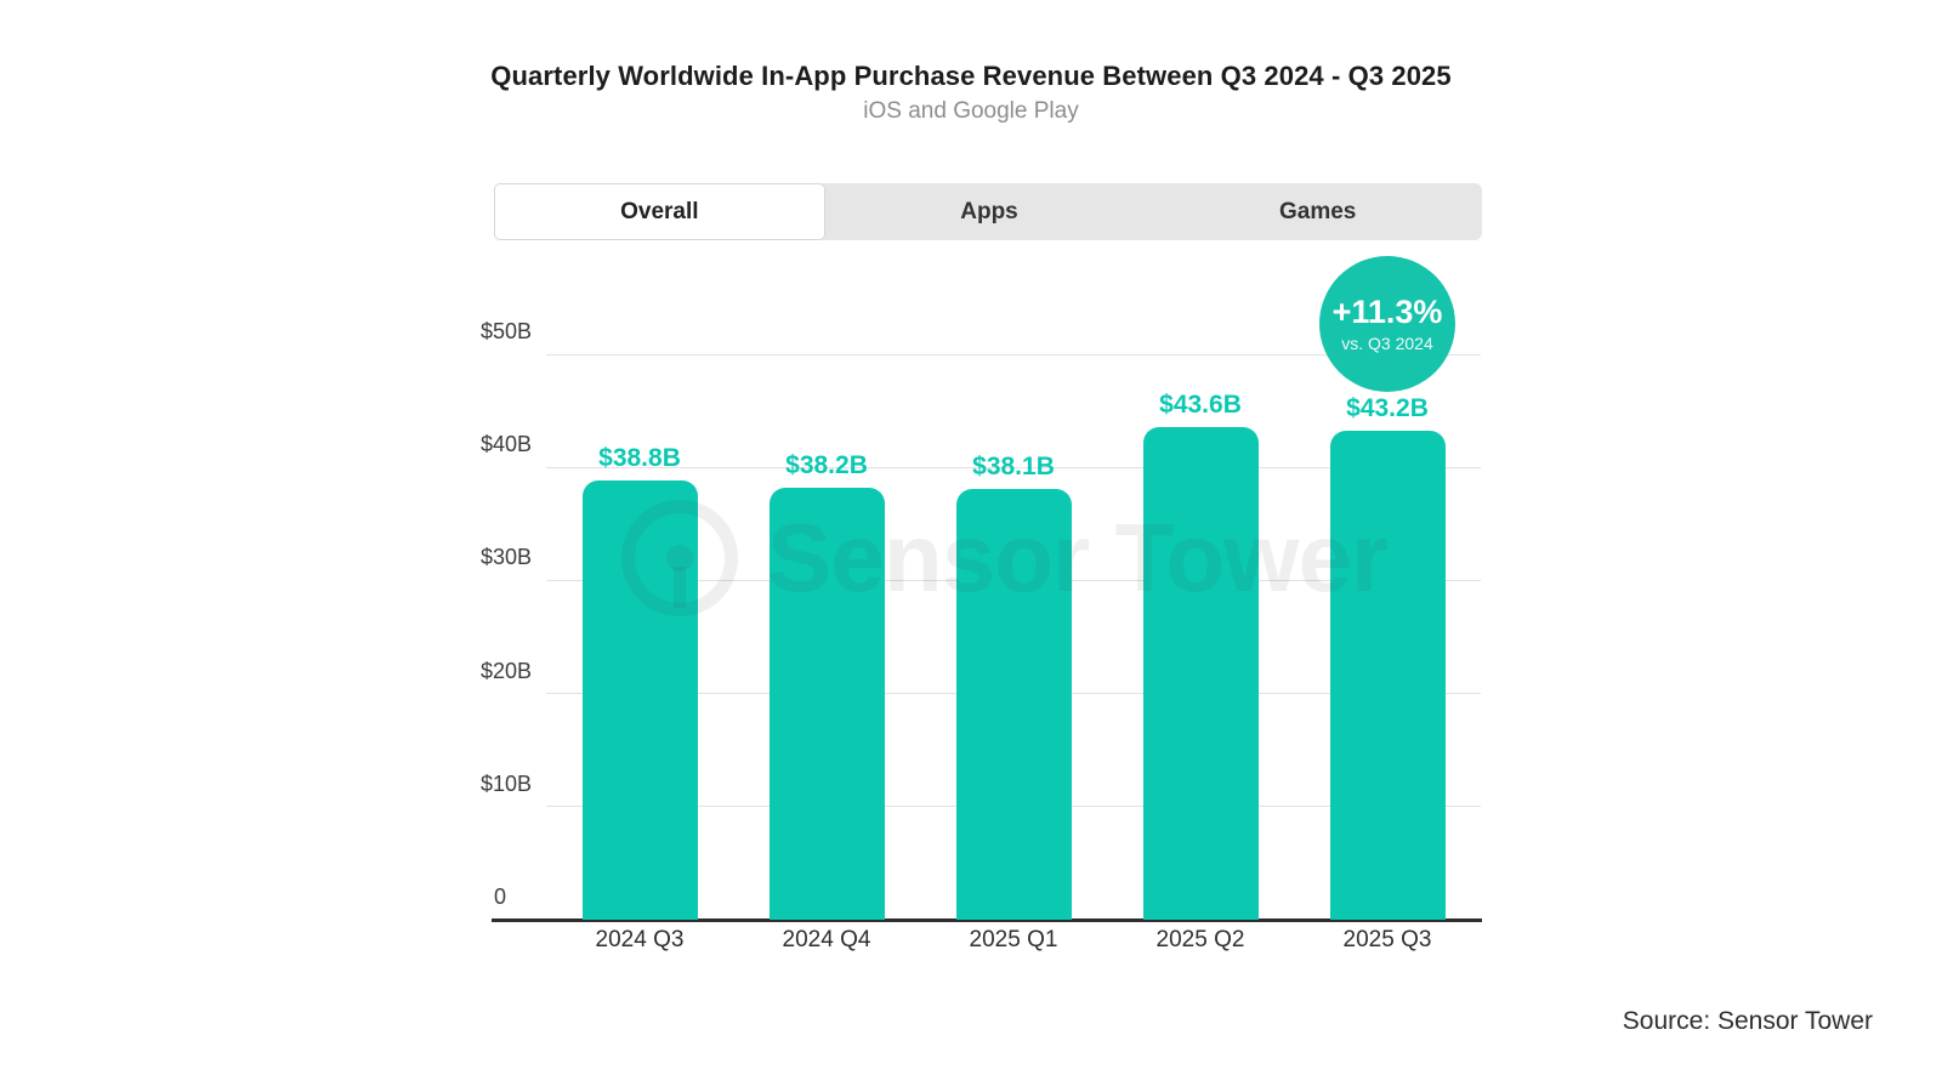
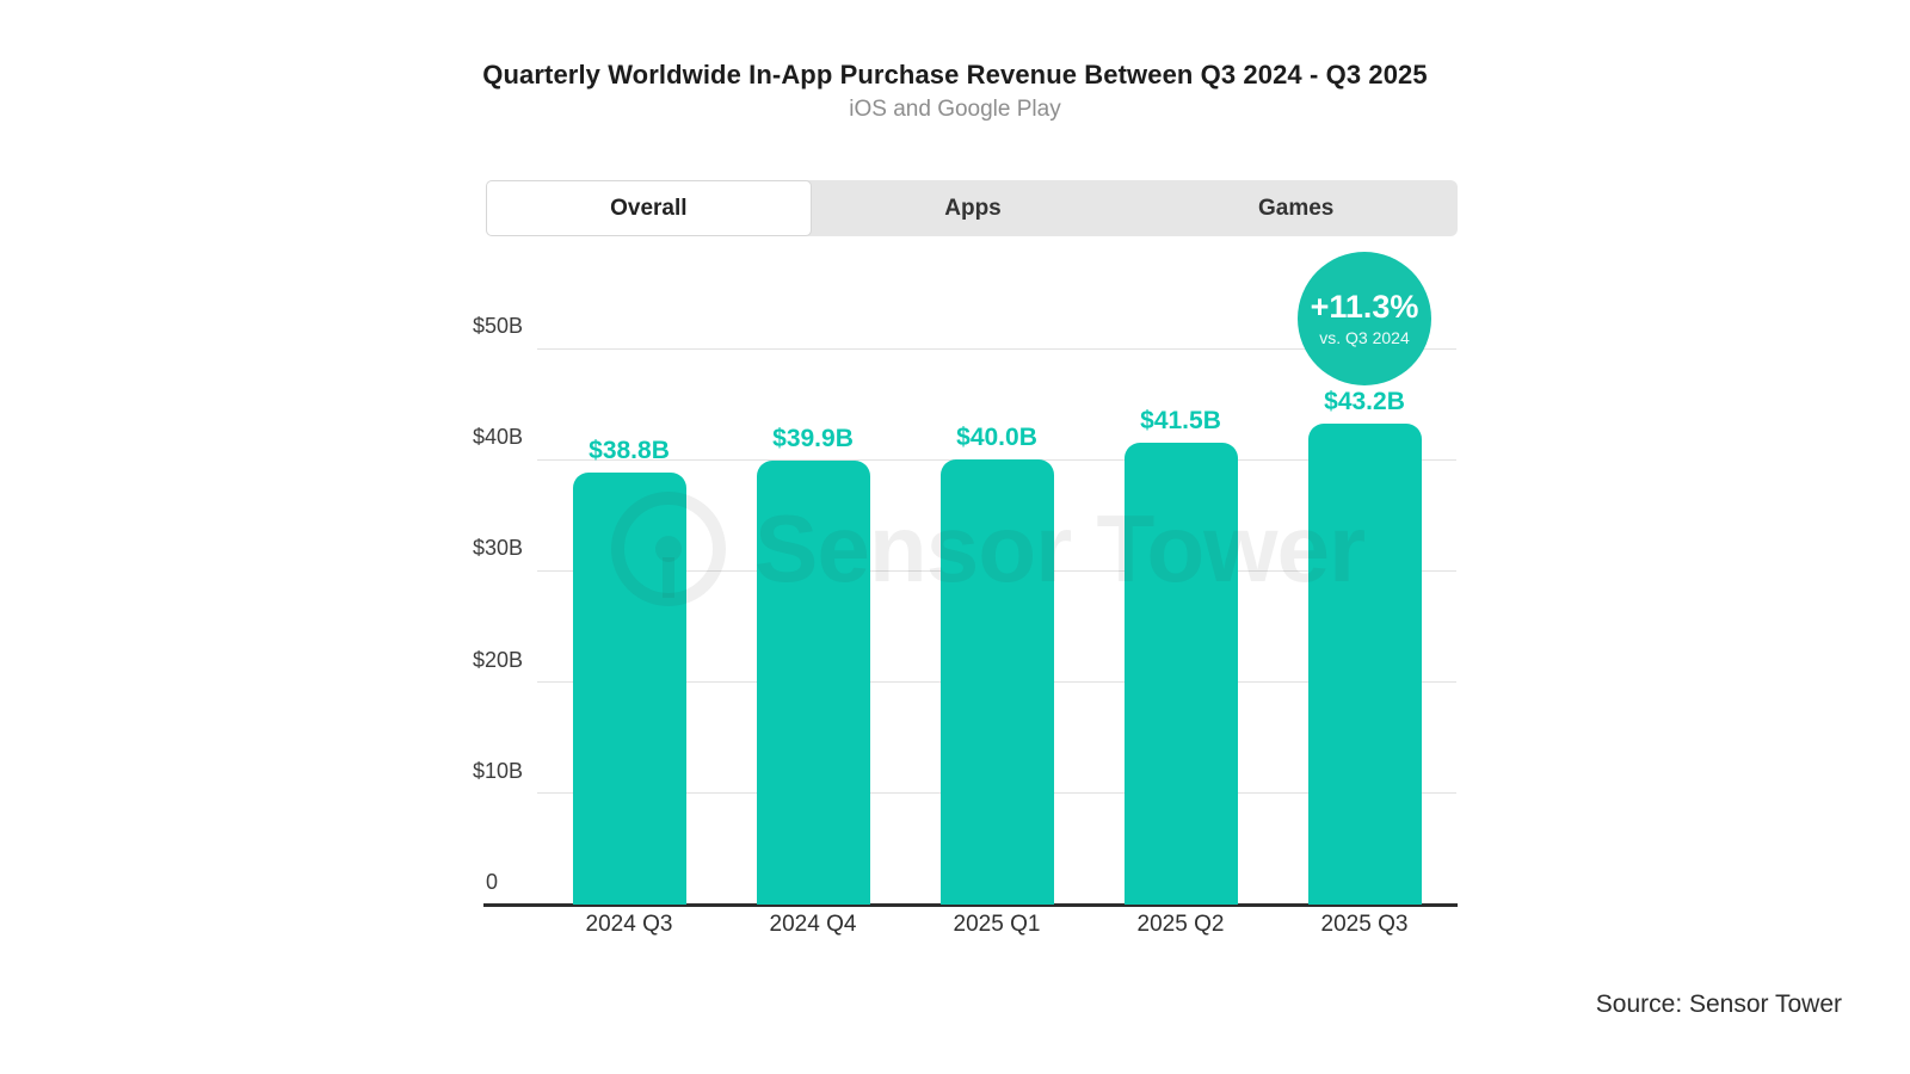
2024 Q4: $38.2B -> $39.9B
2025 Q1: $38.1B -> $40.0B
2025 Q2: $43.6B -> $41.5B
